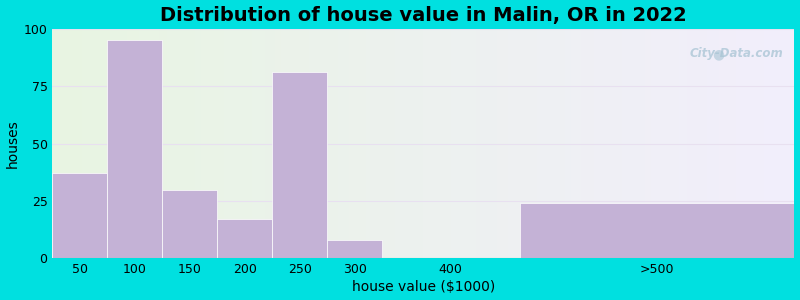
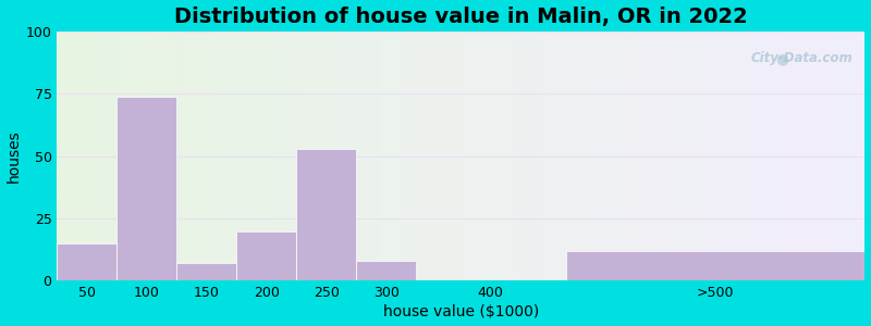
50: 37 -> 15
100: 95 -> 74
150: 30 -> 7
200: 17 -> 20
250: 81 -> 53
>500: 24 -> 12
